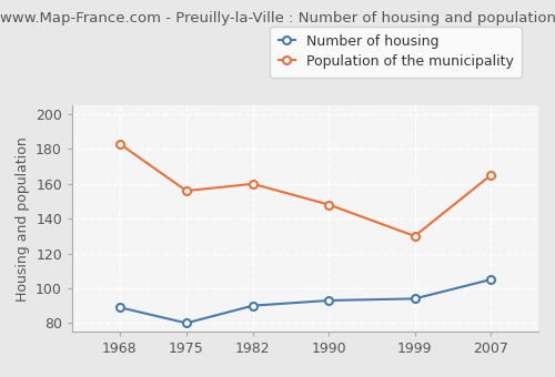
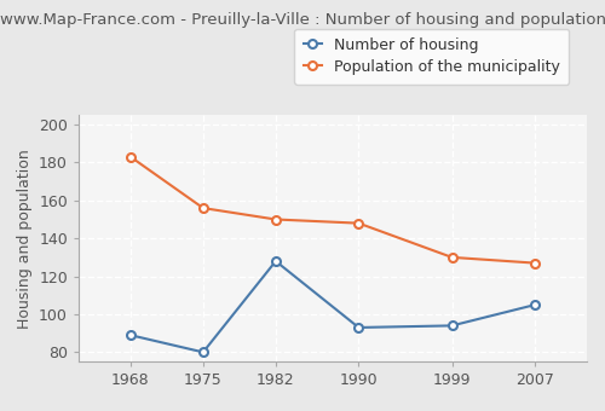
Number of housing/1982: 90 -> 128
Population of the municipality/1982: 160 -> 150
Population of the municipality/2007: 165 -> 127
